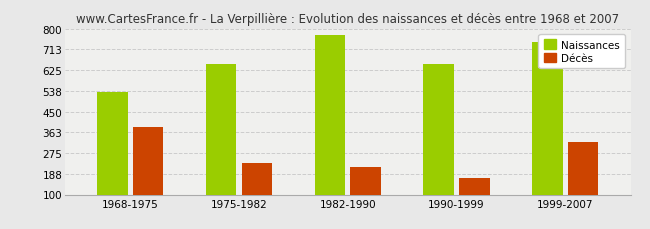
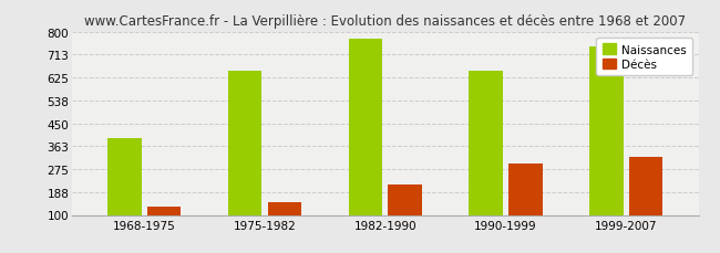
Naissances/1968-1975: 535 -> 395
Décès/1968-1975: 385 -> 130
Décès/1975-1982: 235 -> 148
Décès/1990-1999: 170 -> 295
